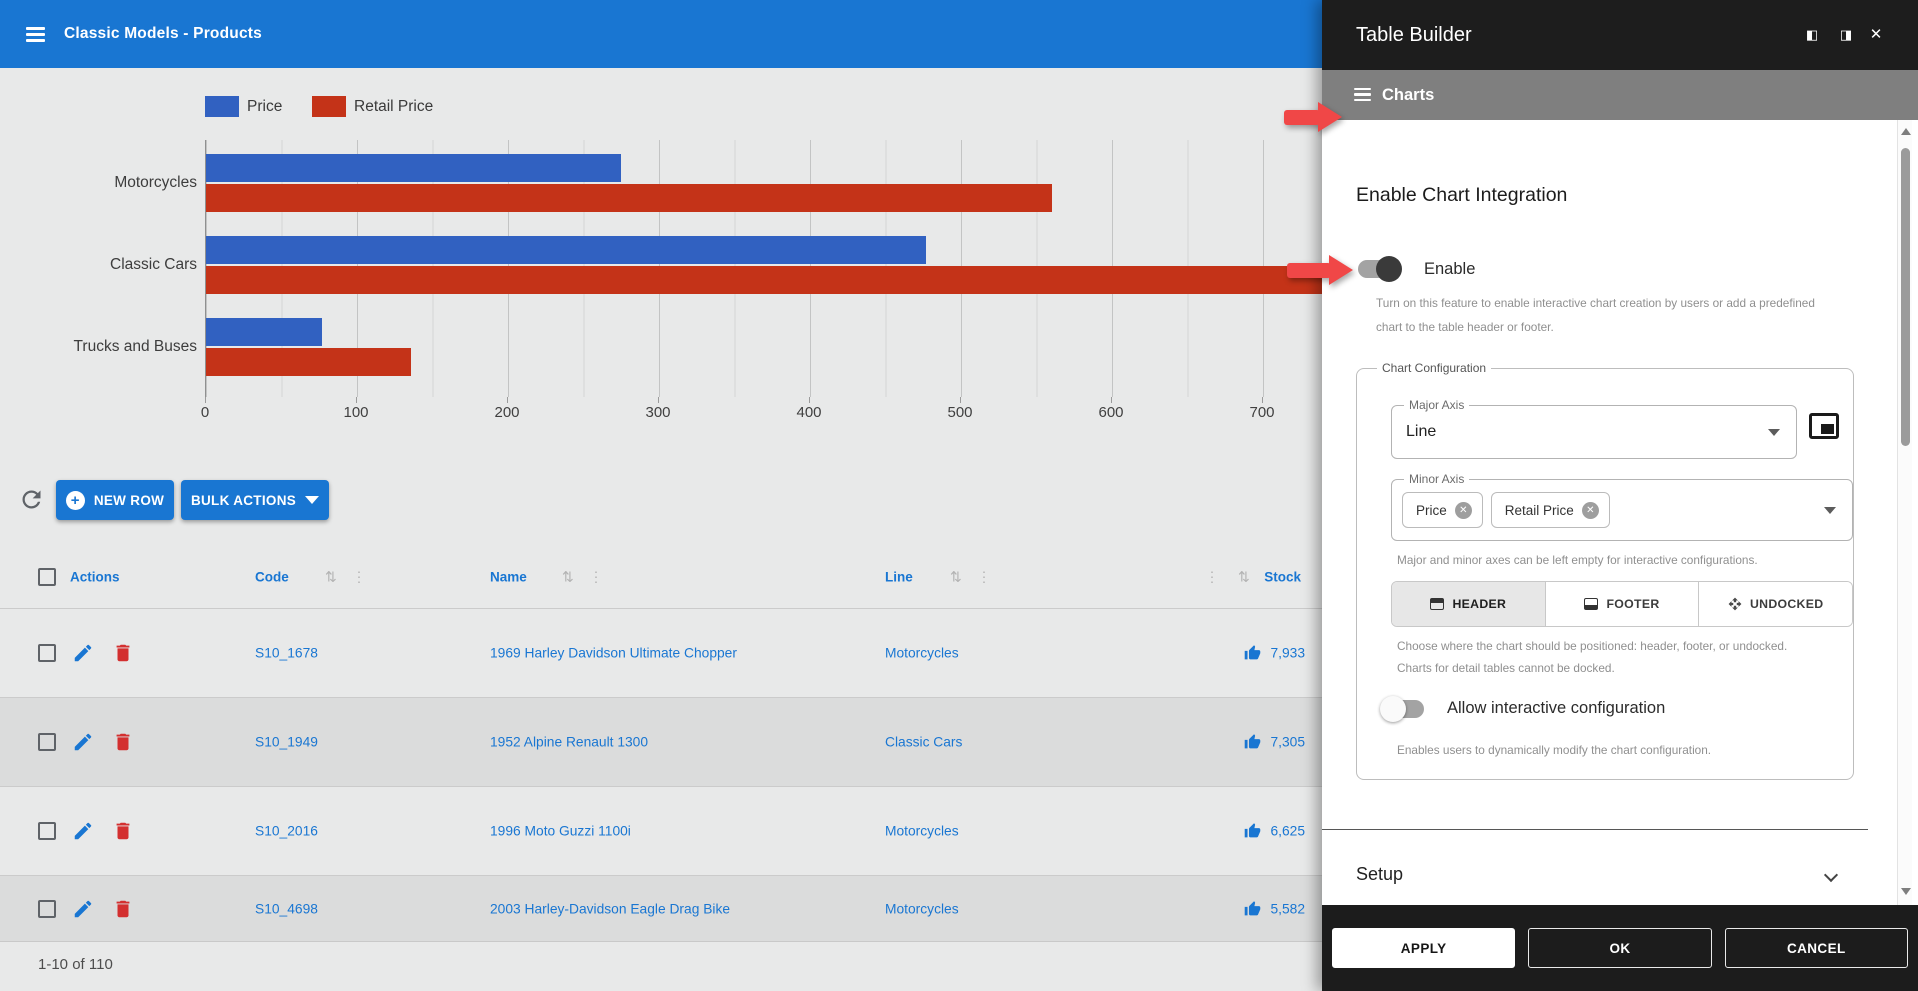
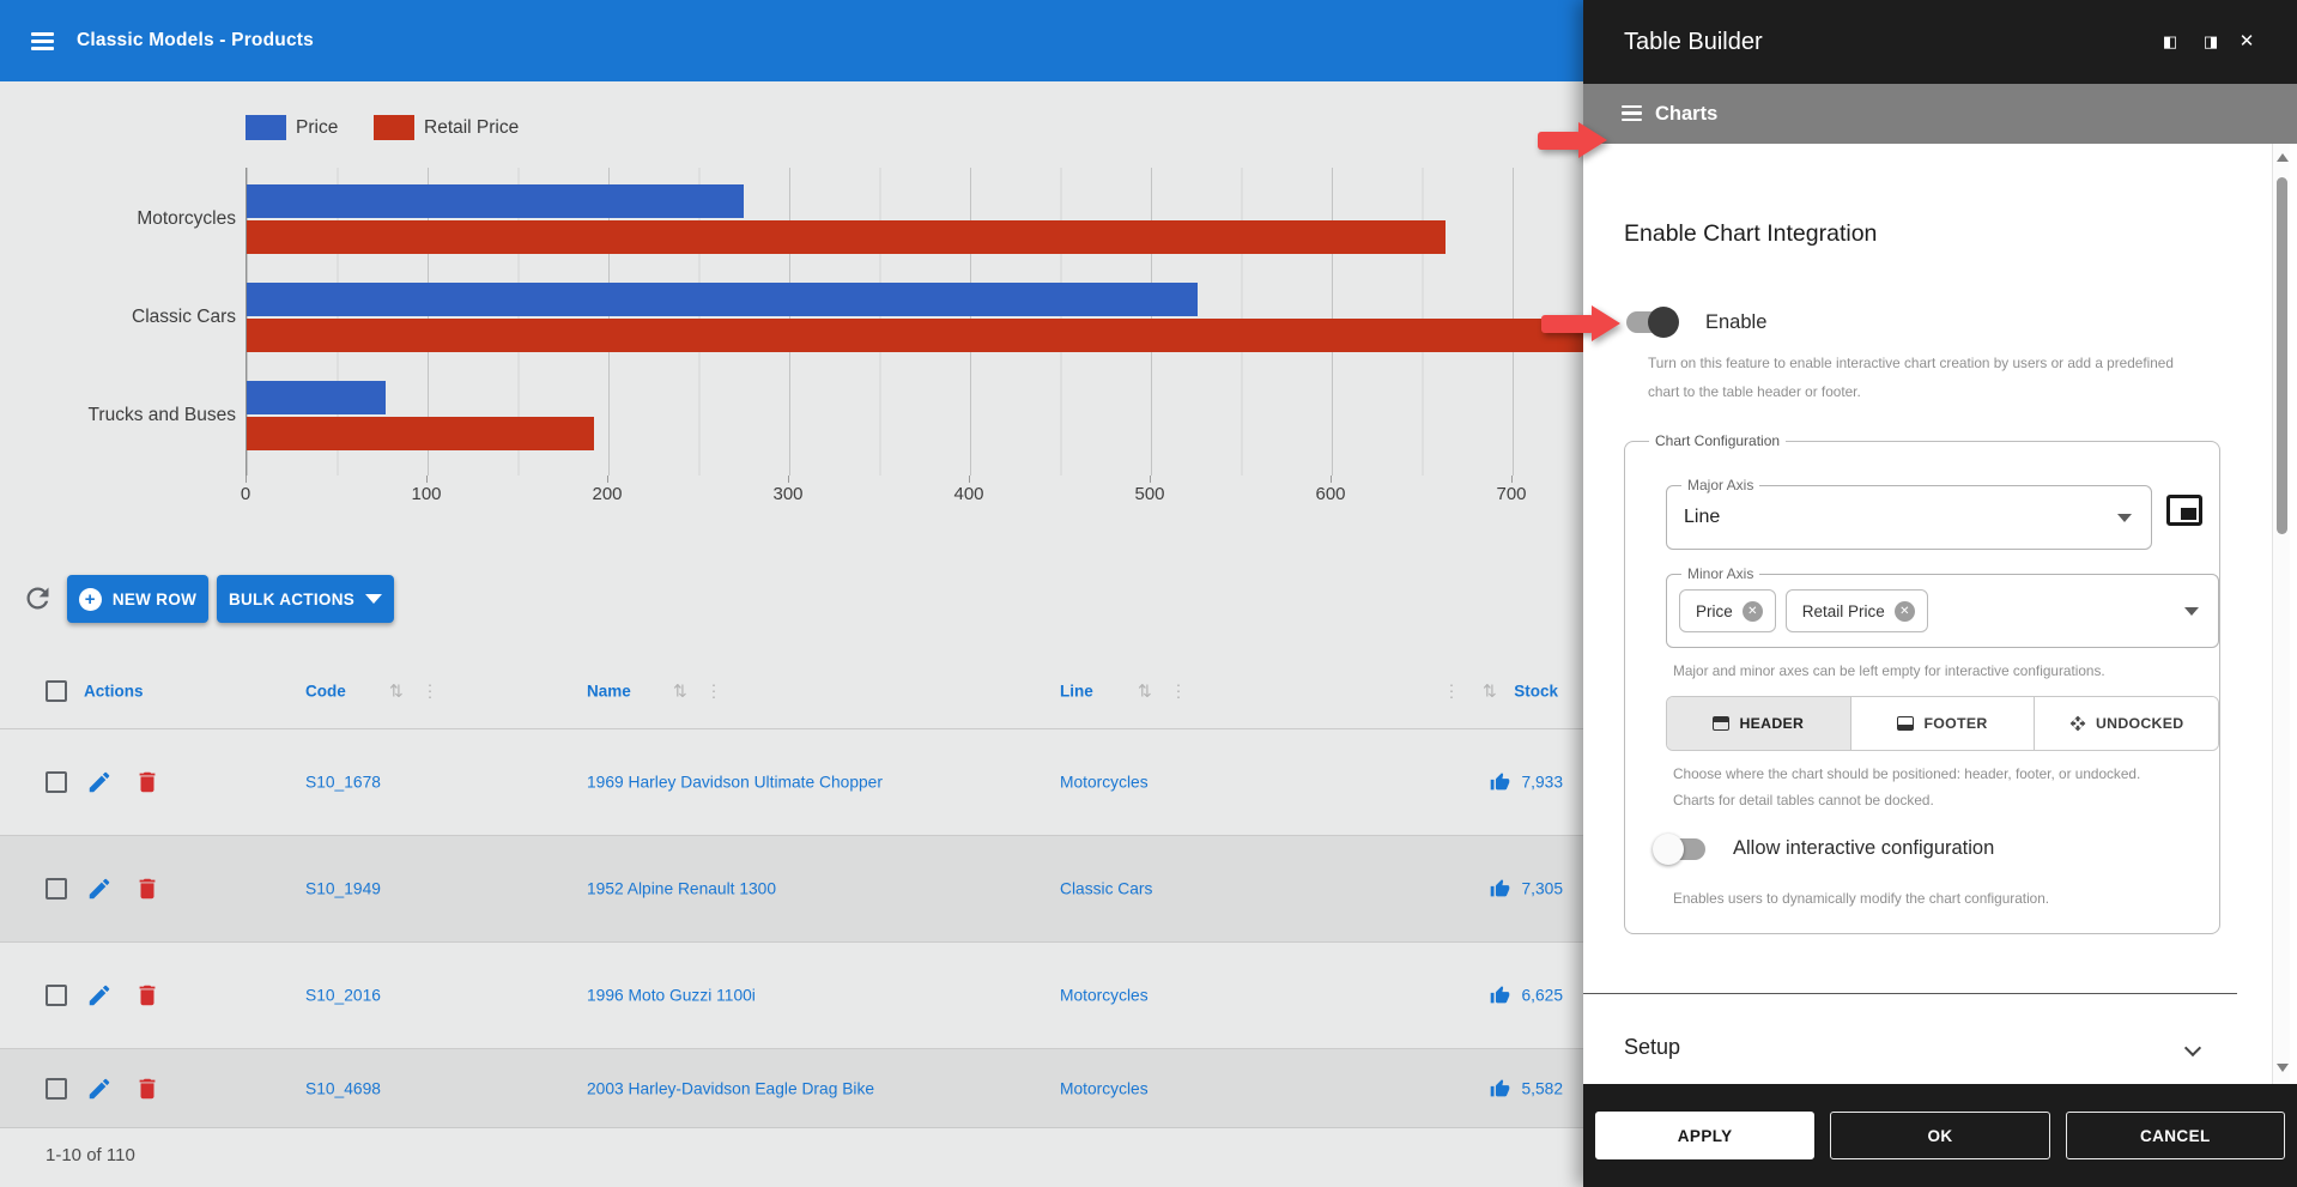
Retail Price/Motorcycles: 560 -> 663
Price/Classic Cars: 477 -> 526
Retail Price/Trucks and Buses: 136 -> 192
